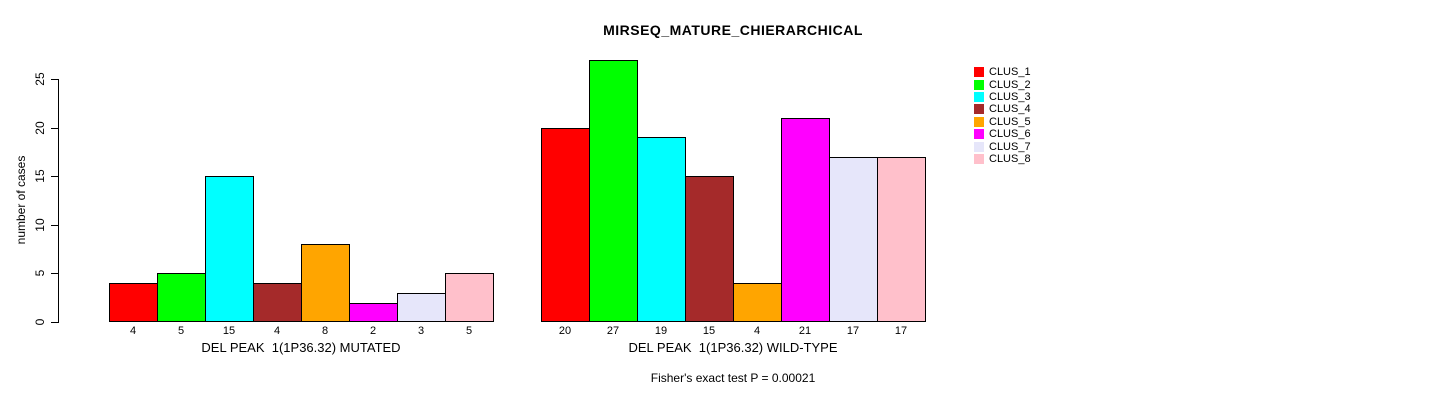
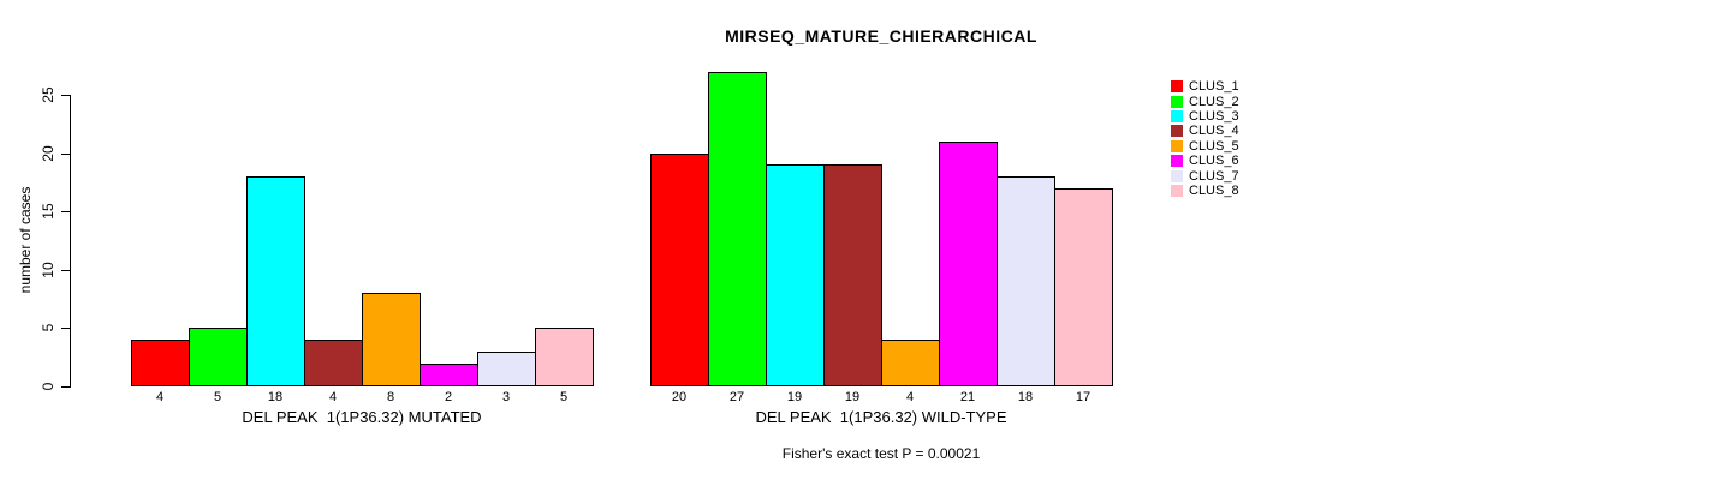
CLUS_3/DEL PEAK 1(1P36.32) MUTATED: 15 -> 18
CLUS_4/DEL PEAK 1(1P36.32) WILD-TYPE: 15 -> 19
CLUS_7/DEL PEAK 1(1P36.32) WILD-TYPE: 17 -> 18
